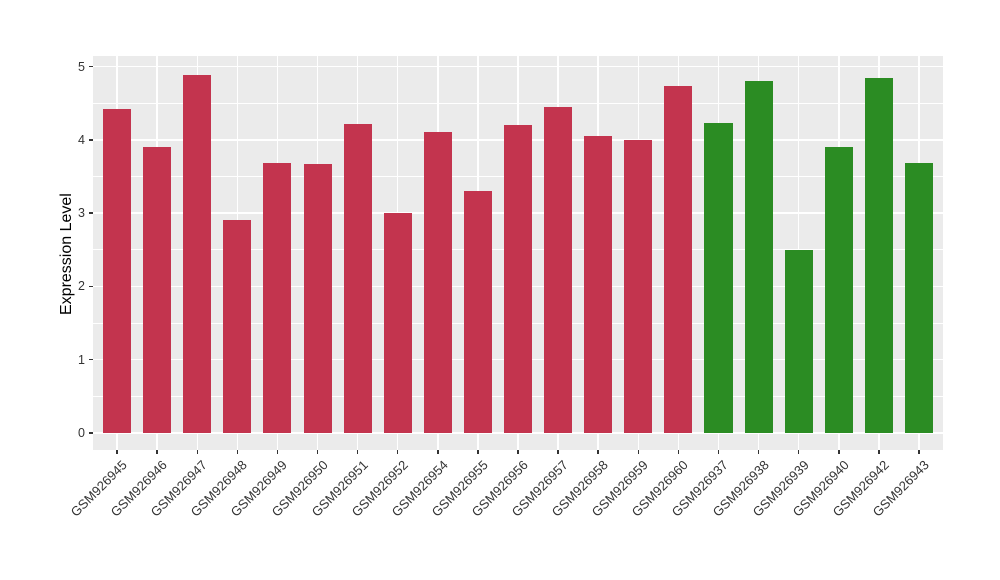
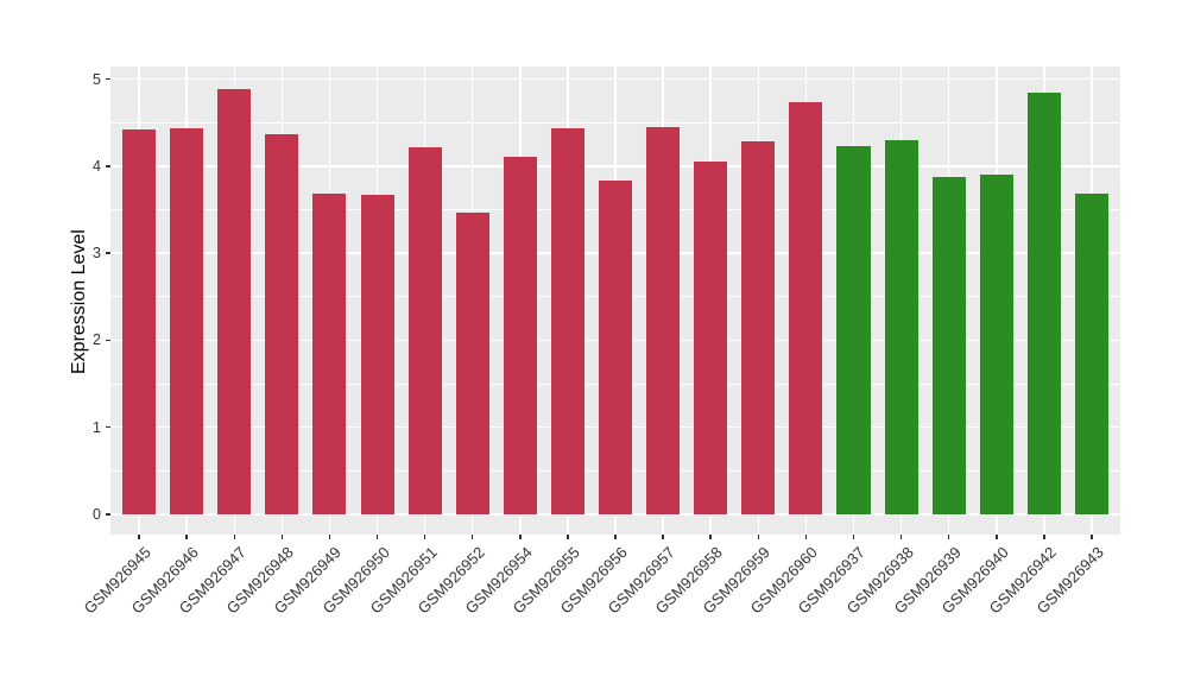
GSM926946: 3.9 -> 4.4
GSM926948: 2.9 -> 4.4
GSM926952: 3.0 -> 3.5
GSM926955: 3.3 -> 4.4
GSM926956: 4.2 -> 3.8
GSM926959: 4.0 -> 4.3
GSM926938: 4.8 -> 4.3
GSM926939: 2.5 -> 3.9
